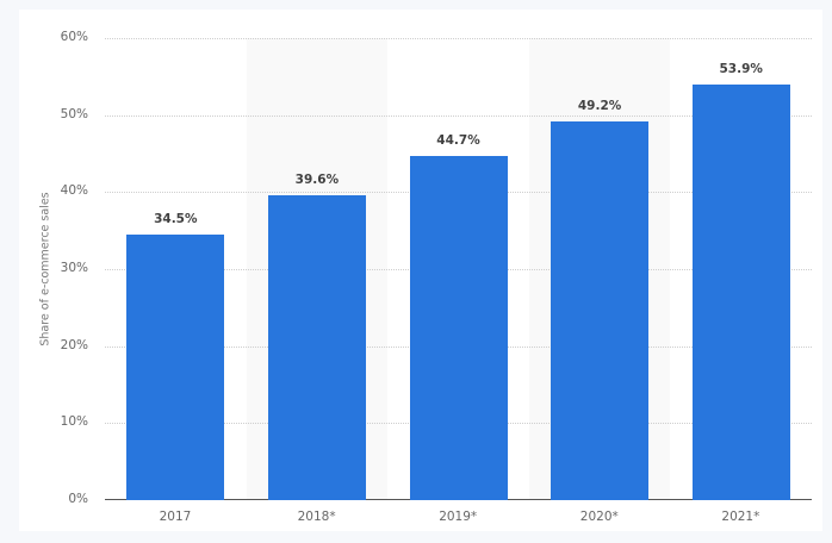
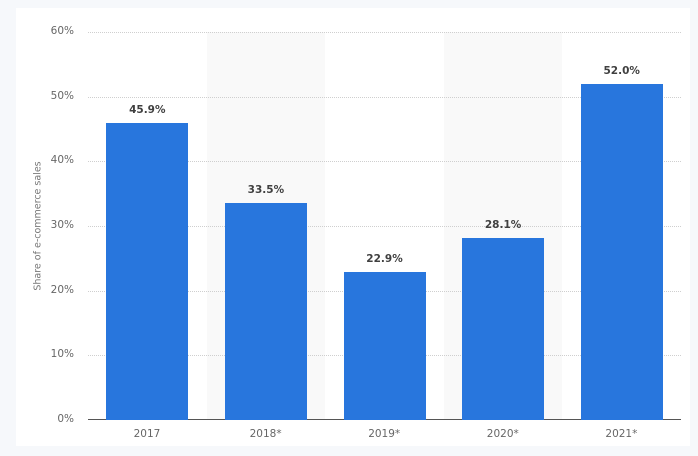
2017: 34.5% -> 45.9%
2018*: 39.6% -> 33.5%
2019*: 44.7% -> 22.9%
2020*: 49.2% -> 28.1%
2021*: 53.9% -> 52.0%
